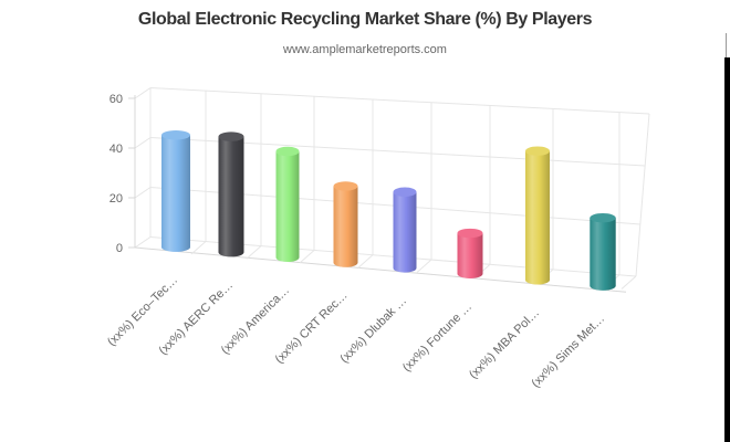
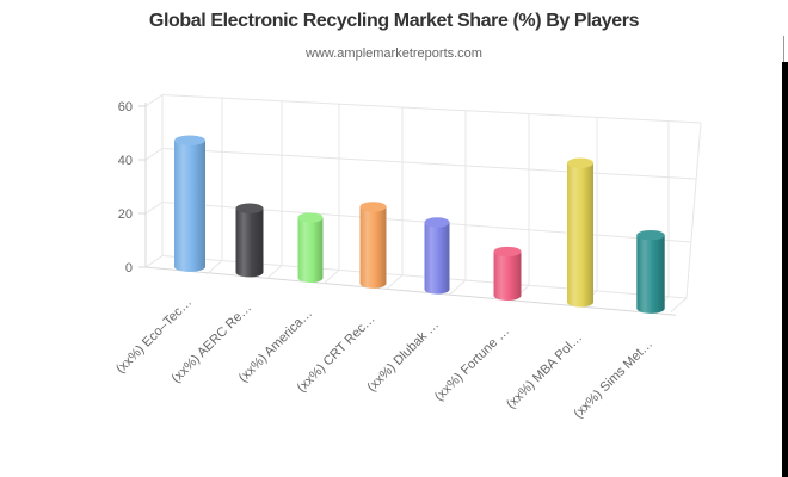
(xx%) Eco–Tec…: 45 -> 47
(xx%) AERC Re…: 45 -> 23
(xx%) America…: 40 -> 21
(xx%) CRT Rec…: 28 -> 26
(xx%) Dlubak …: 27 -> 22
